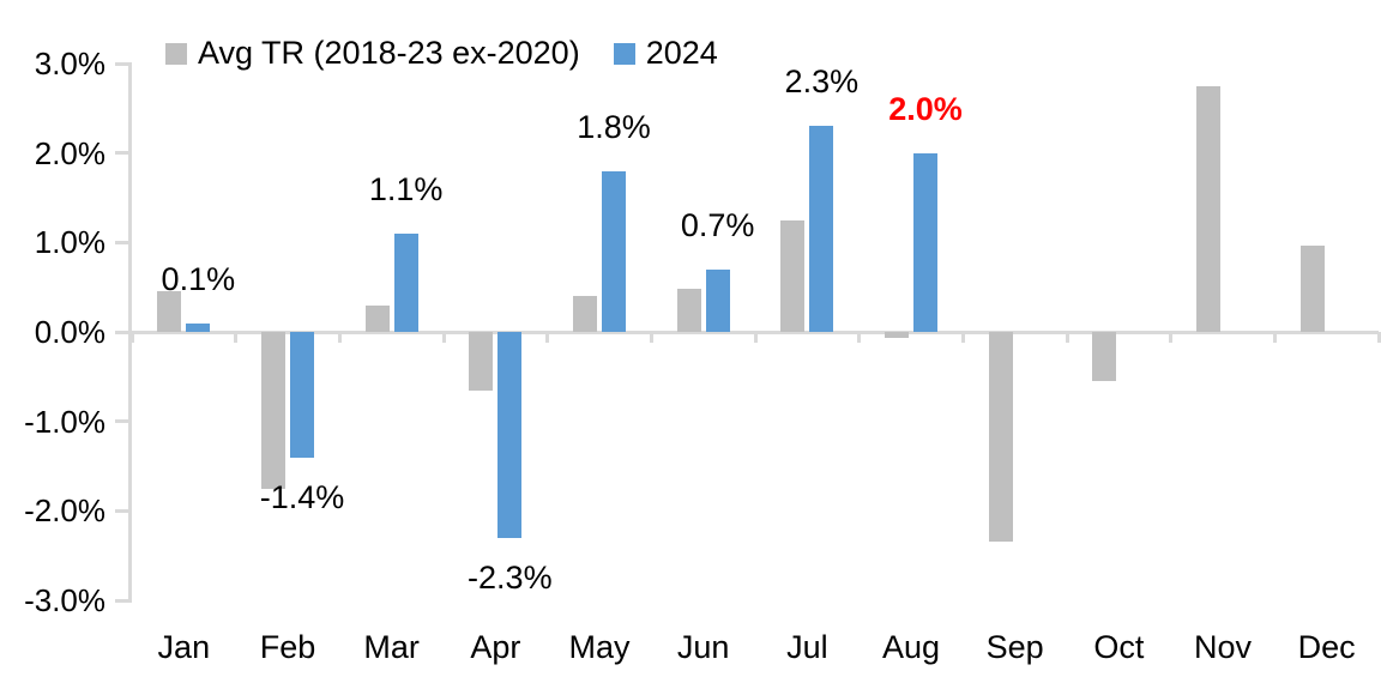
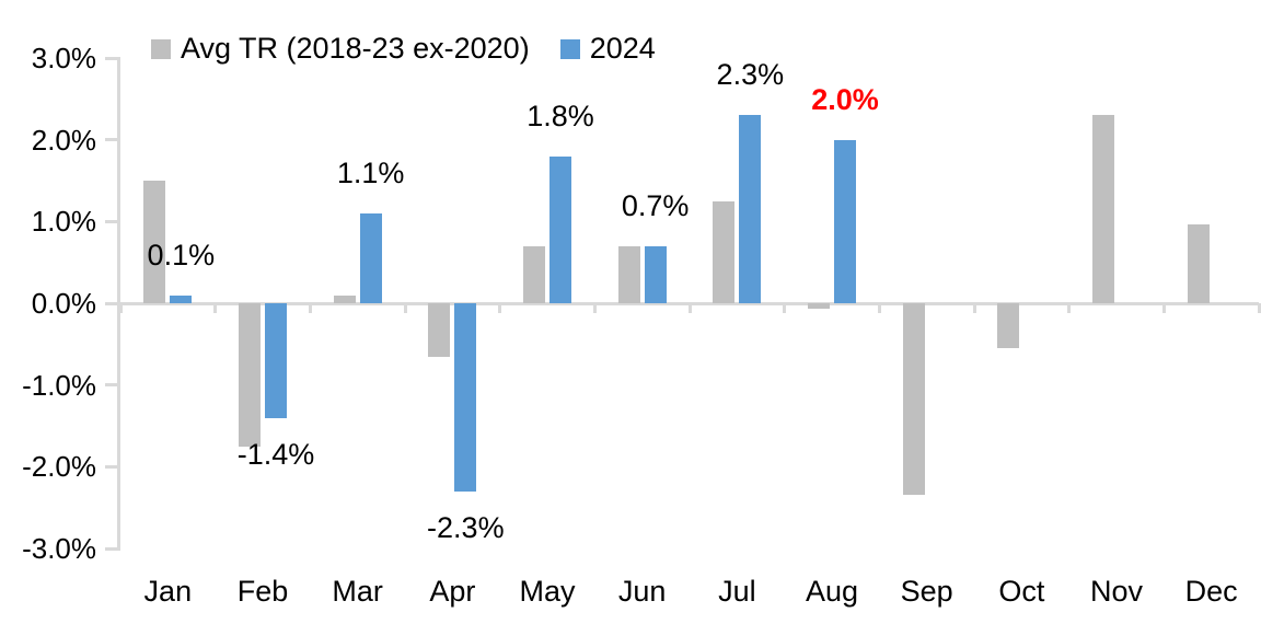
Avg TR (2018-23 ex-2020)/Jan: 0.5% -> 1.5%
Avg TR (2018-23 ex-2020)/Mar: 0.3% -> 0.1%
Avg TR (2018-23 ex-2020)/May: 0.4% -> 0.7%
Avg TR (2018-23 ex-2020)/Jun: 0.5% -> 0.7%
Avg TR (2018-23 ex-2020)/Nov: 2.8% -> 2.3%
